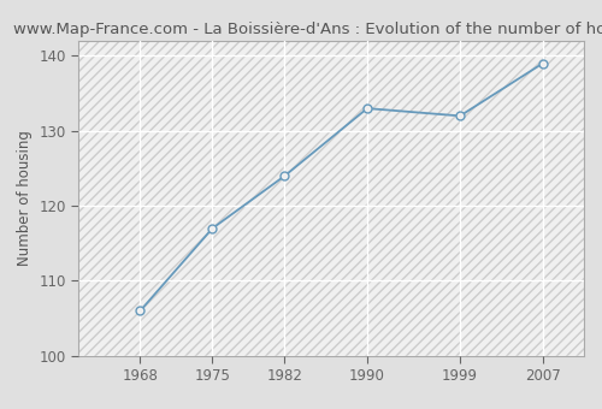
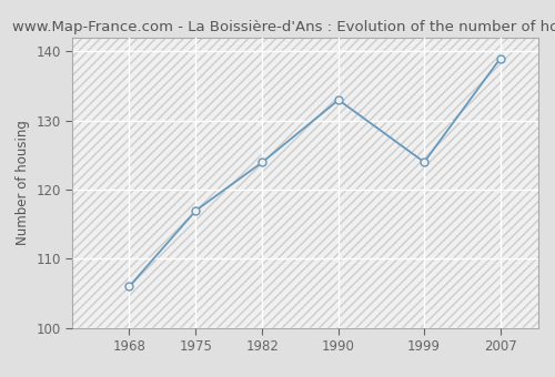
1999: 132 -> 124
